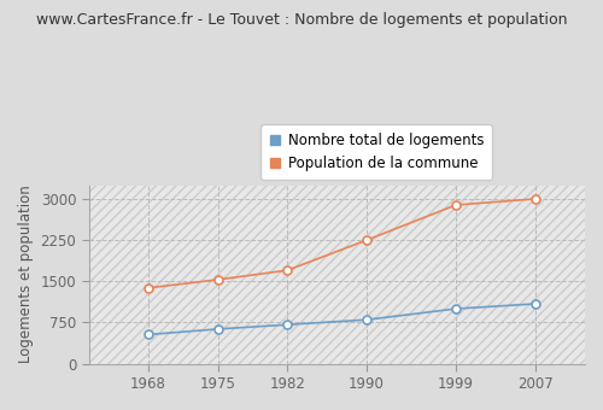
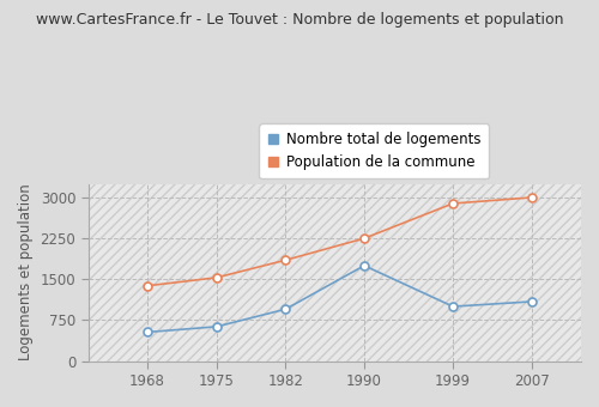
Nombre total de logements/1982: 710 -> 950
Population de la commune/1982: 1700 -> 1850
Nombre total de logements/1990: 800 -> 1750
